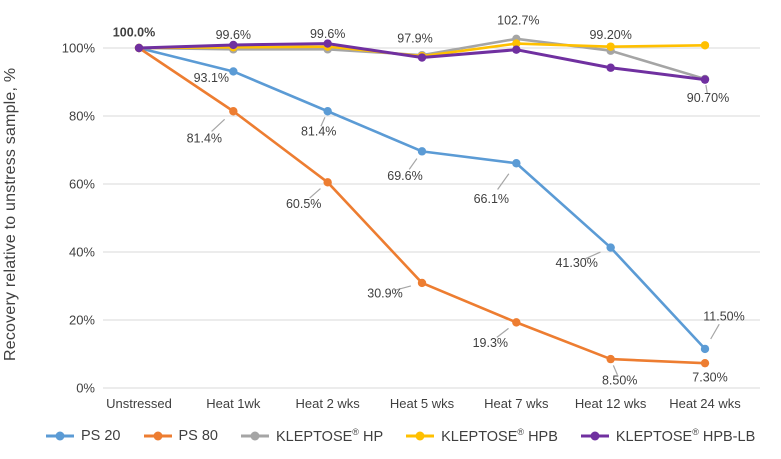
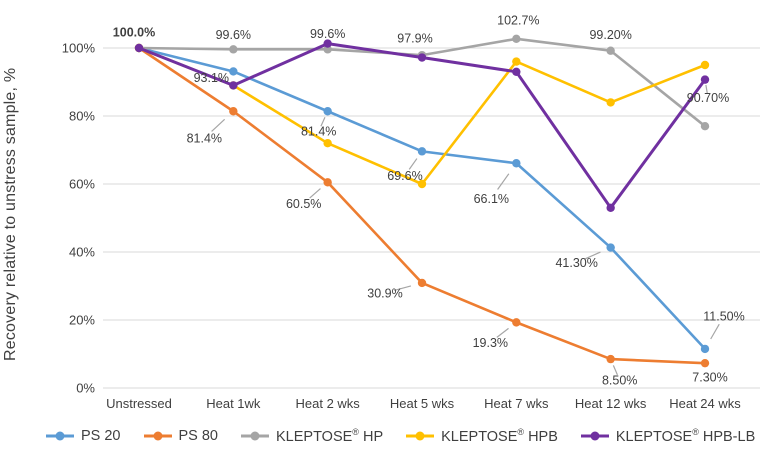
KLEPTOSE® HPB/Heat 1wk: 100% -> 89%
KLEPTOSE® HPB-LB/Heat 1wk: 101% -> 89%
KLEPTOSE® HPB/Heat 2 wks: 100% -> 72%
KLEPTOSE® HPB/Heat 5 wks: 98% -> 60%
KLEPTOSE® HPB/Heat 7 wks: 101% -> 96%
KLEPTOSE® HPB-LB/Heat 7 wks: 100% -> 93%
KLEPTOSE® HPB/Heat 12 wks: 100% -> 84%
KLEPTOSE® HPB-LB/Heat 12 wks: 94% -> 53%
KLEPTOSE® HP/Heat 24 wks: 91% -> 77%
KLEPTOSE® HPB/Heat 24 wks: 101% -> 95%
